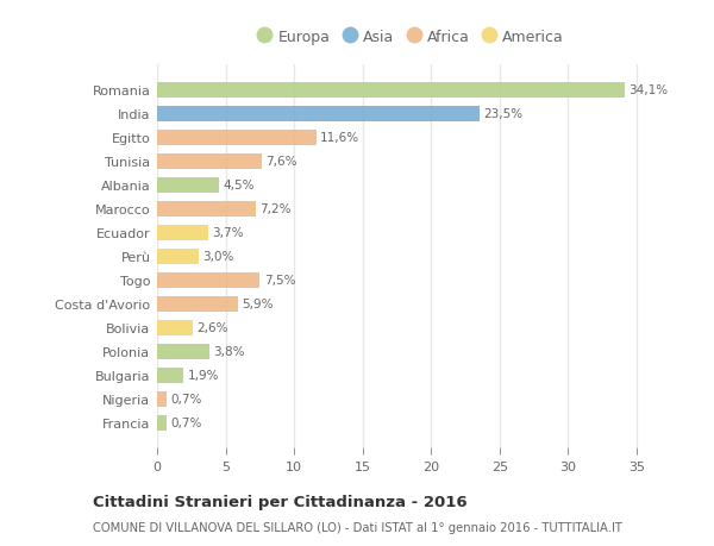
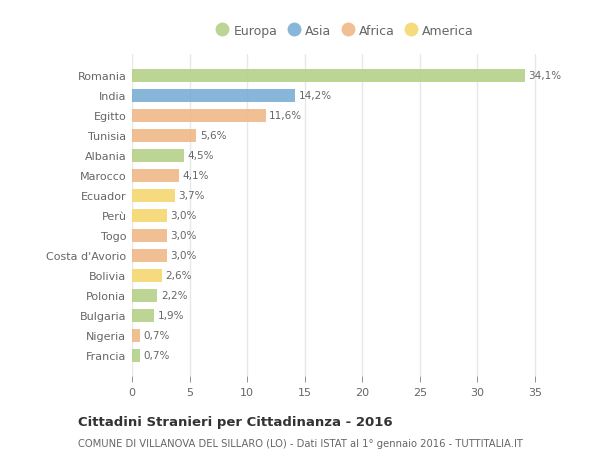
India: 23,5% -> 14,2%
Tunisia: 7,6% -> 5,6%
Marocco: 7,2% -> 4,1%
Togo: 7,5% -> 3,0%
Costa d'Avorio: 5,9% -> 3,0%
Polonia: 3,8% -> 2,2%
